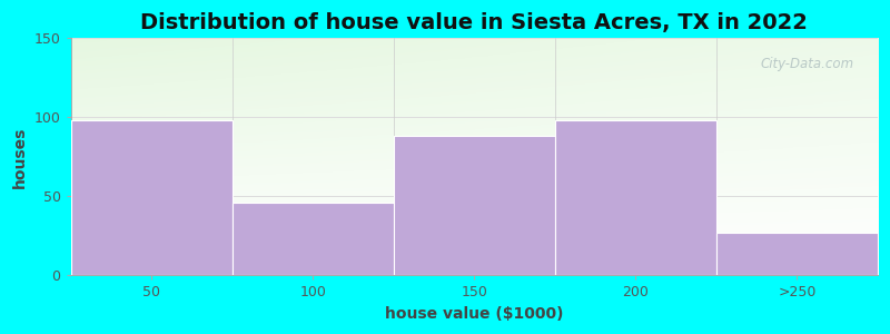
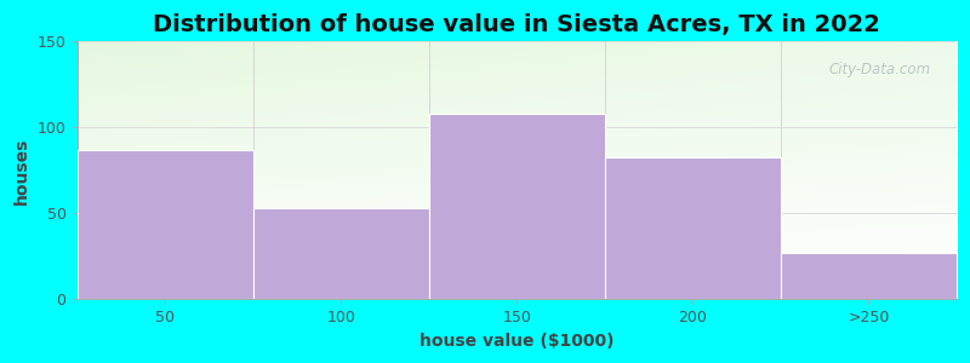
50: 98 -> 87
100: 46 -> 53
150: 88 -> 108
200: 98 -> 83
